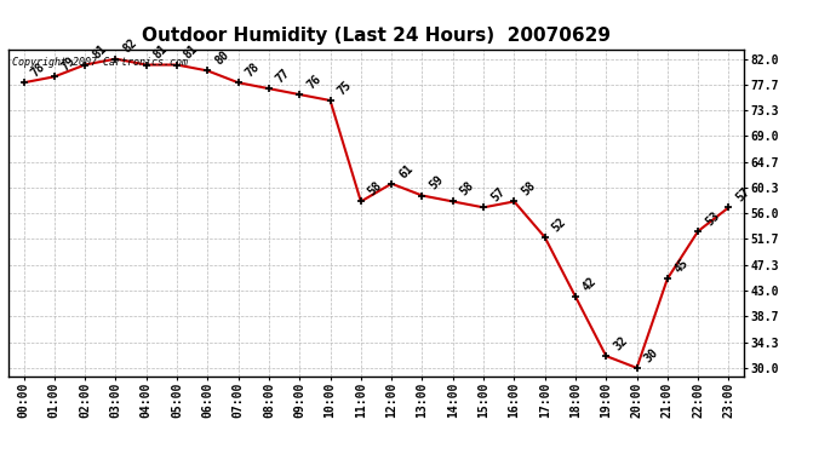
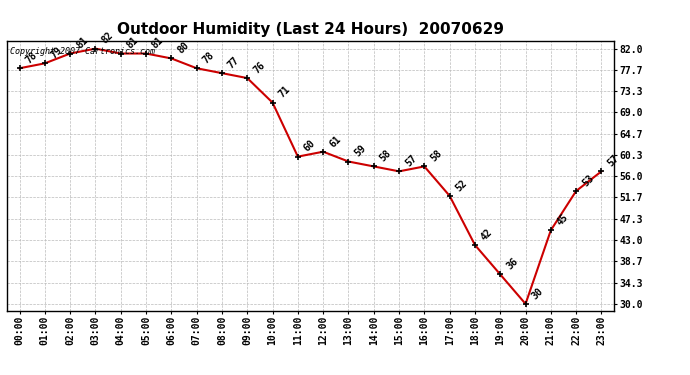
10:00: 75 -> 71
11:00: 58 -> 60
19:00: 32 -> 36
